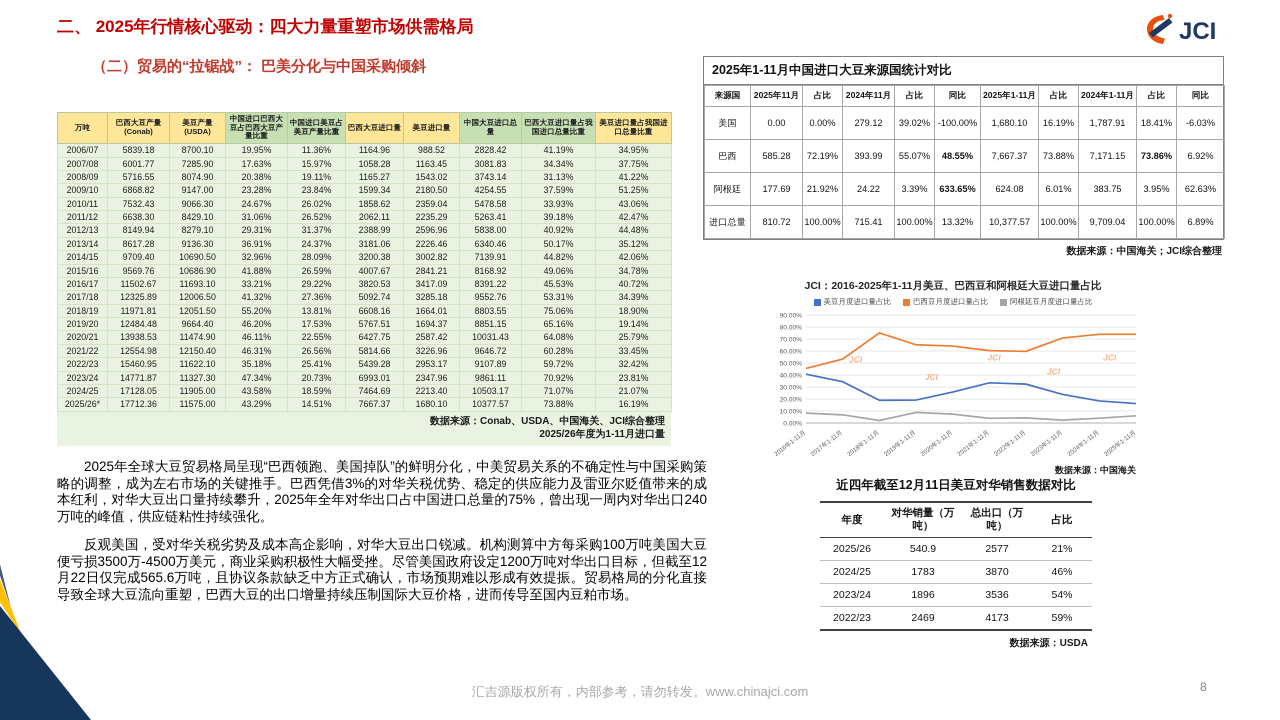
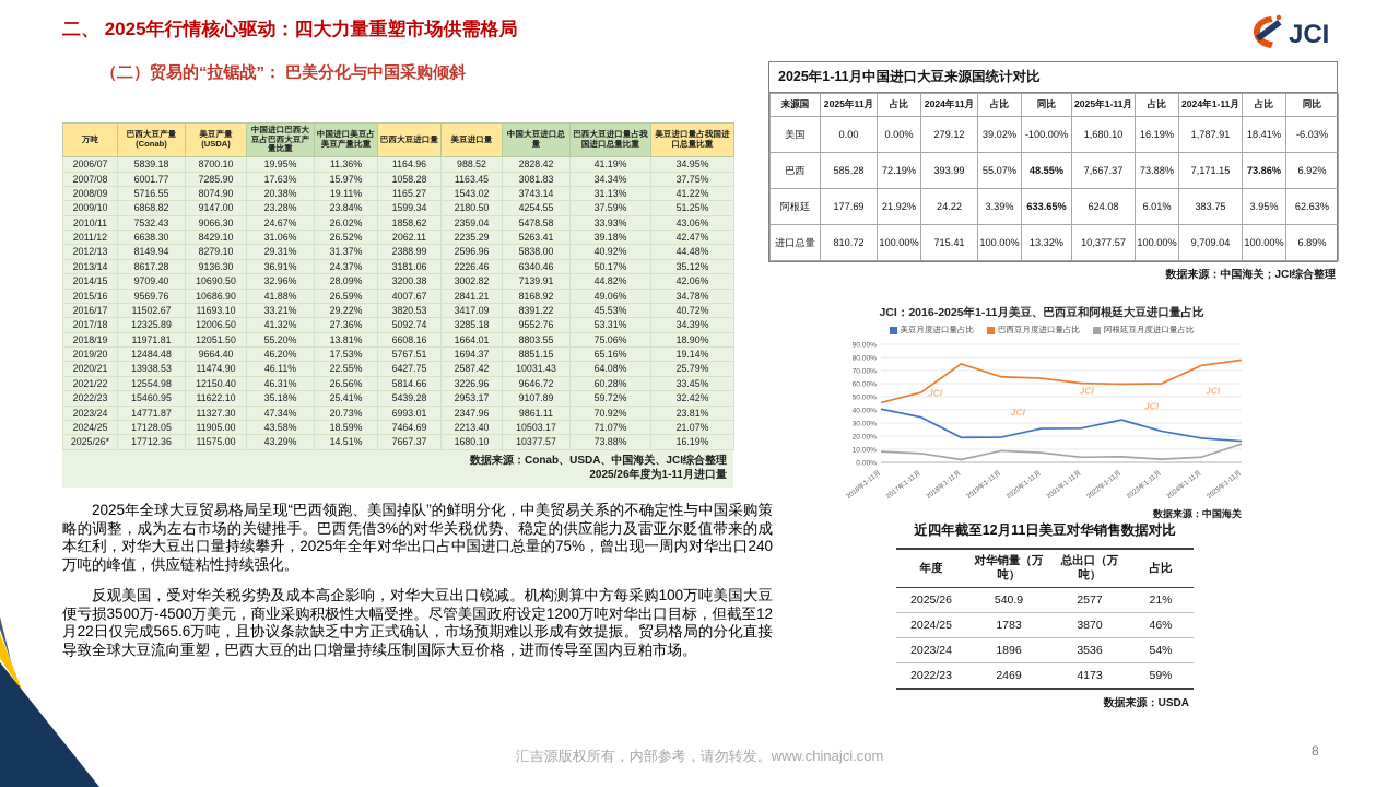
美豆月度进口量占比/2021年1-11月: 34% -> 26%
巴西豆月度进口量占比/2023年1-11月: 71% -> 60%
巴西豆月度进口量占比/2025年1-11月: 74% -> 78%
阿根廷豆月度进口量占比/2025年1-11月: 6% -> 14%
